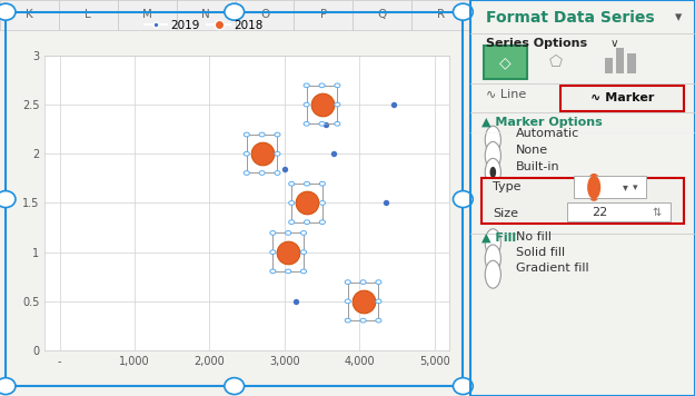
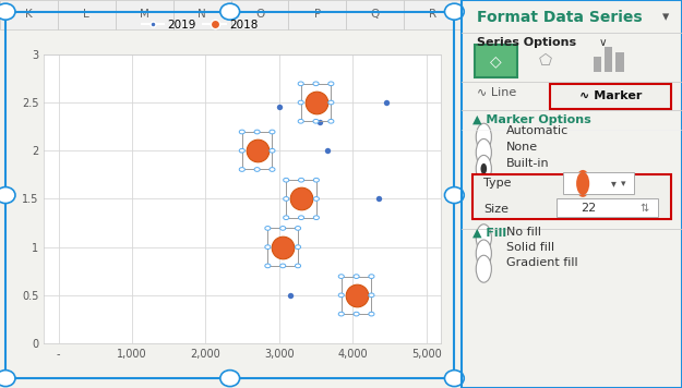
2019/3,000: 1.85 -> 2.46
